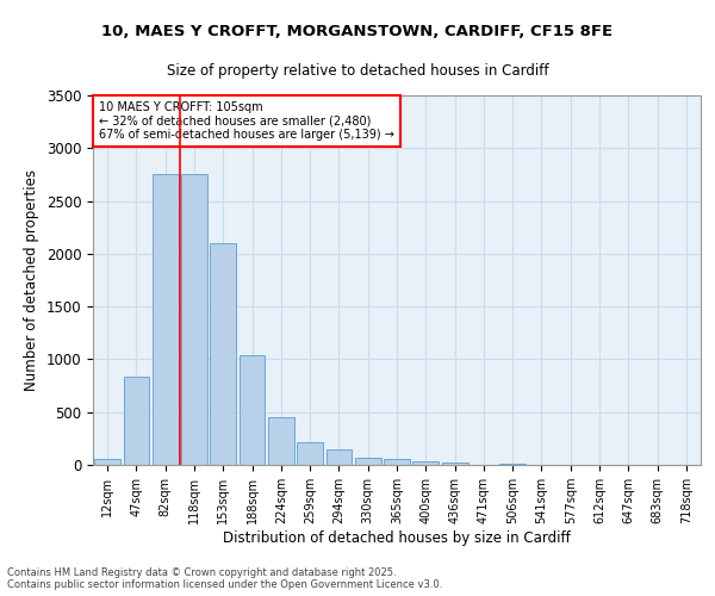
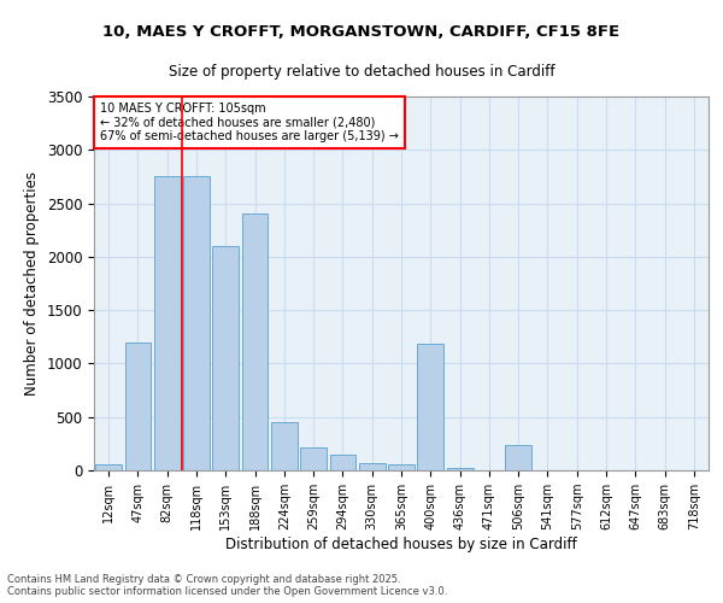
47sqm: 840 -> 1200
188sqm: 1040 -> 2400
400sqm: 30 -> 1180
506sqm: 20 -> 240
